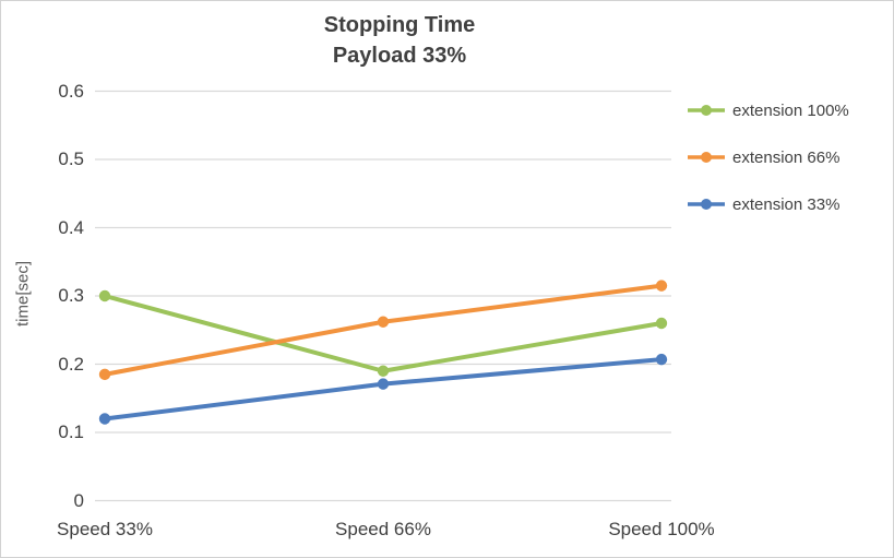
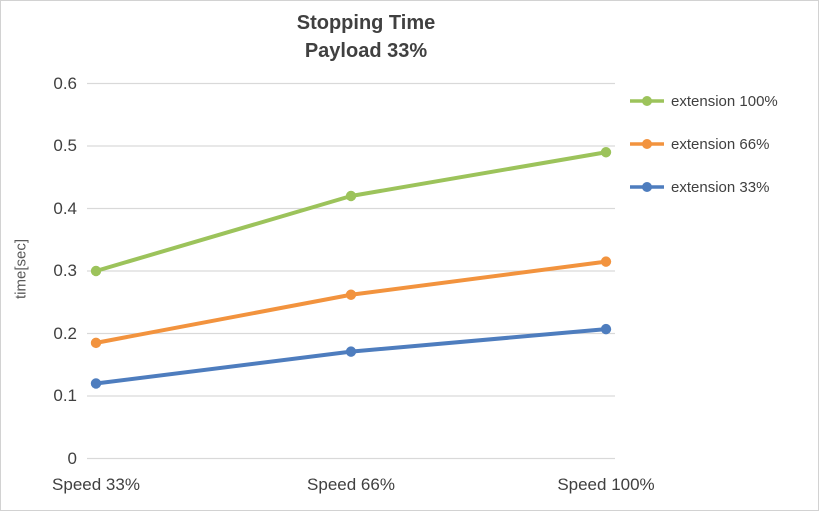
extension 100%/Speed 66%: 0.19 -> 0.42
extension 100%/Speed 100%: 0.26 -> 0.49
